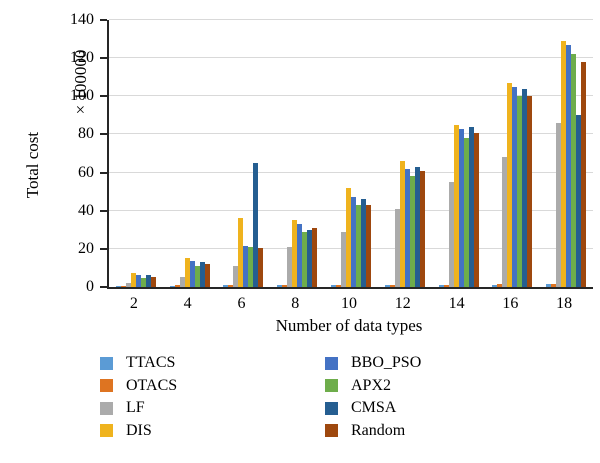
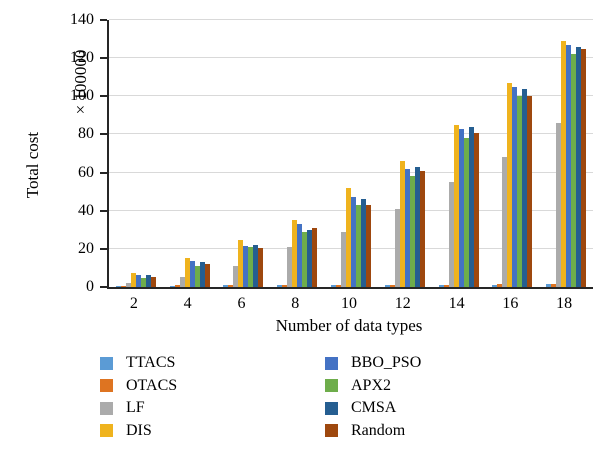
DIS/6: 36 -> 24
CMSA/6: 65 -> 22
CMSA/18: 90 -> 126
Random/18: 118 -> 125
